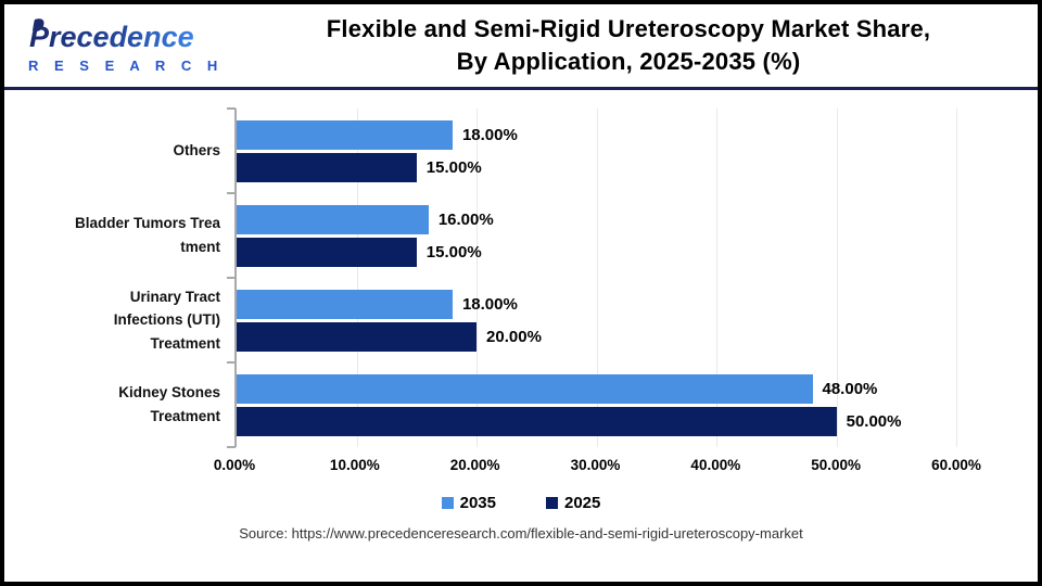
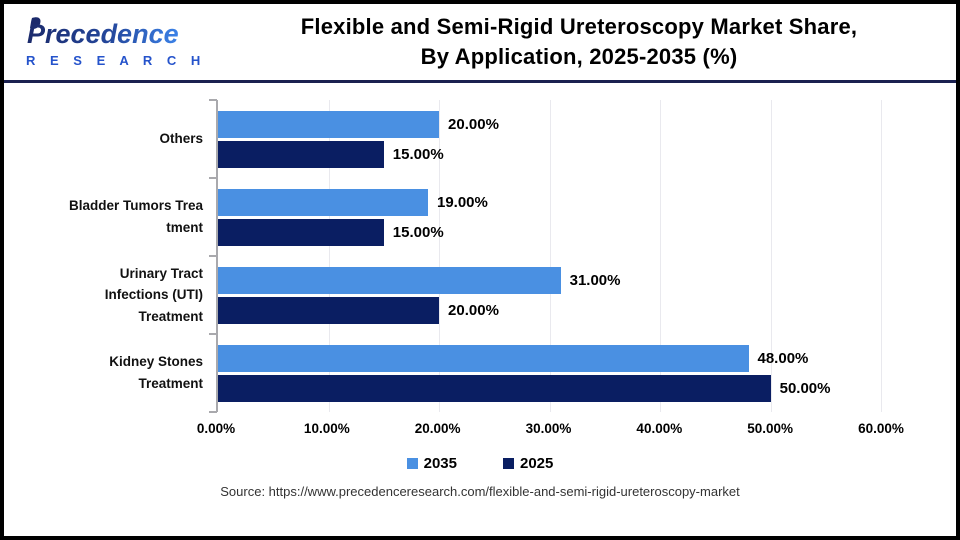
2035/Others: 18.00% -> 20.00%
2035/Bladder Tumors Trea tment: 16.00% -> 19.00%
2035/Urinary Tract Infections (UTI) Treatment: 18.00% -> 31.00%
